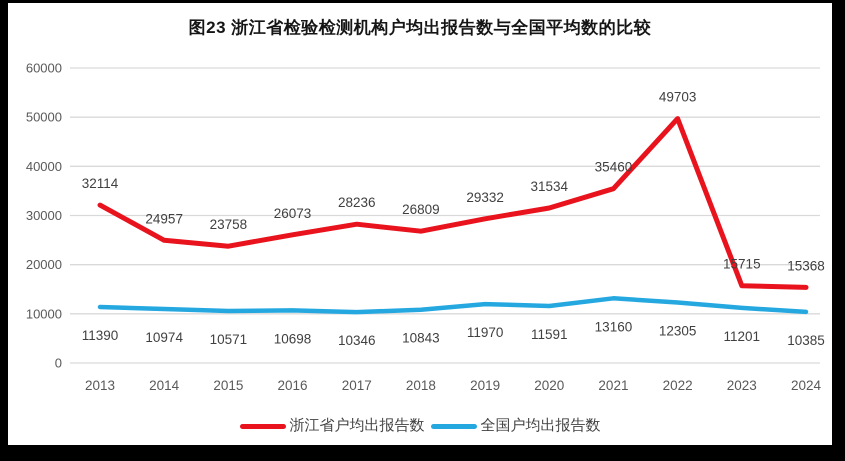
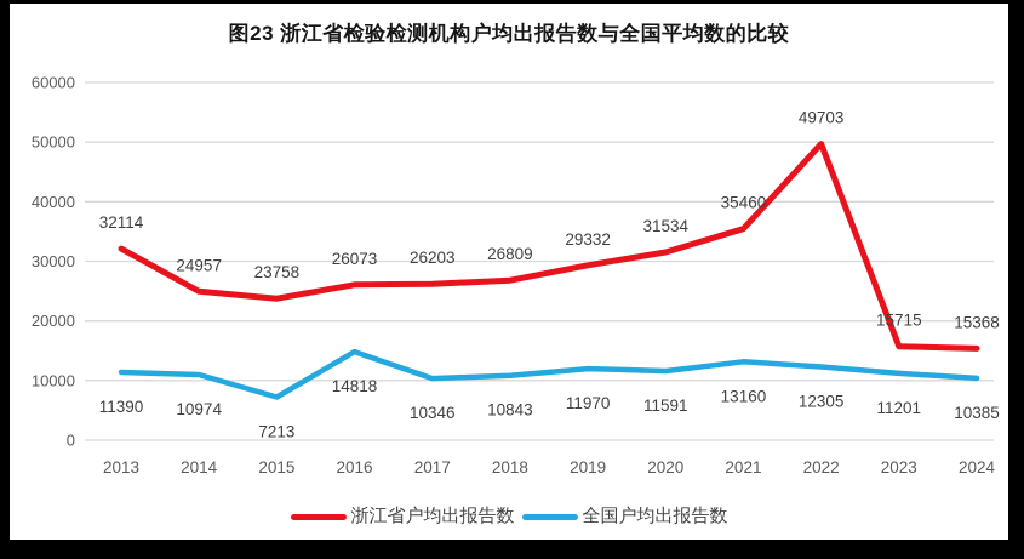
全国户均出报告数/2015: 10571 -> 7213
全国户均出报告数/2016: 10698 -> 14818
浙江省户均出报告数/2017: 28236 -> 26203
